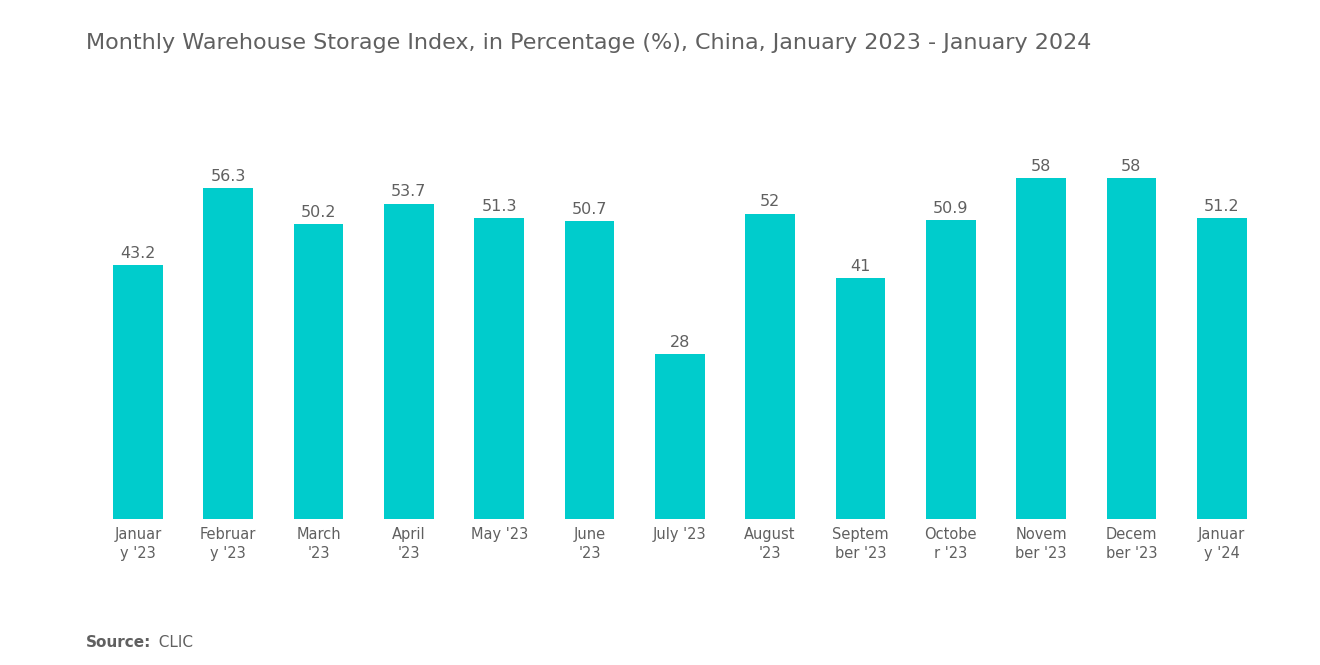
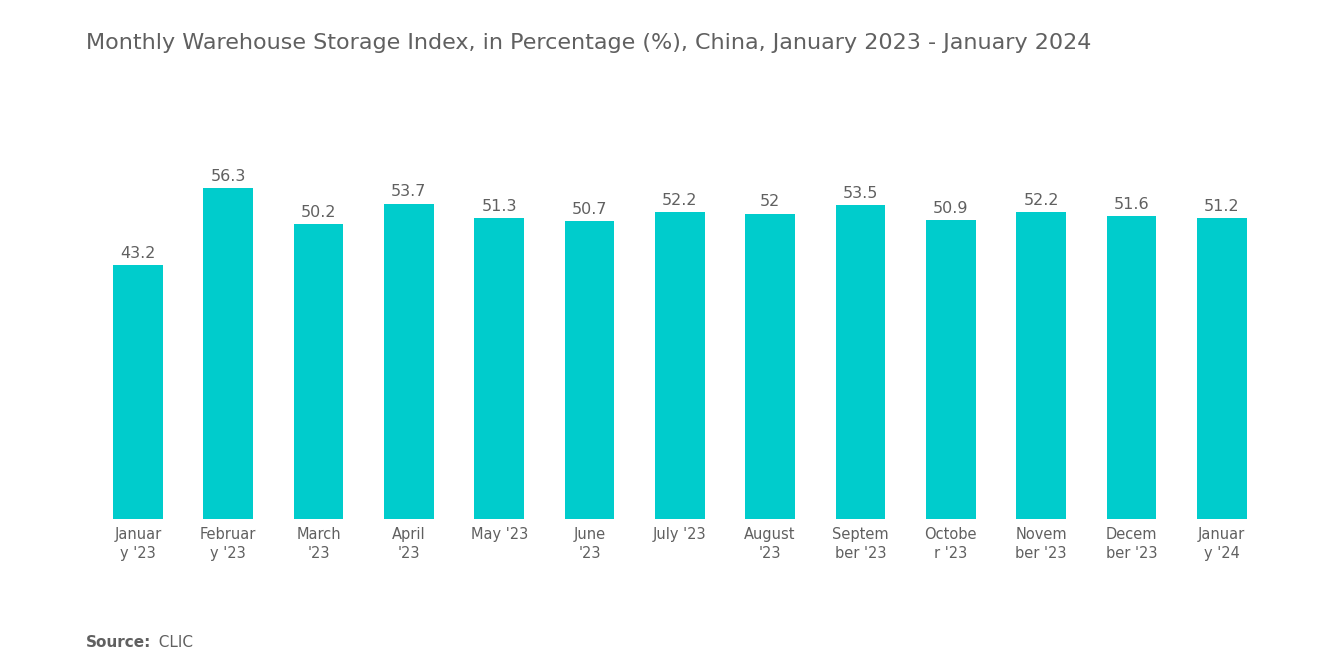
July '23: 28 -> 52.2
Septem ber '23: 41 -> 53.5
Novem ber '23: 58 -> 52.2
Decem ber '23: 58 -> 51.6
